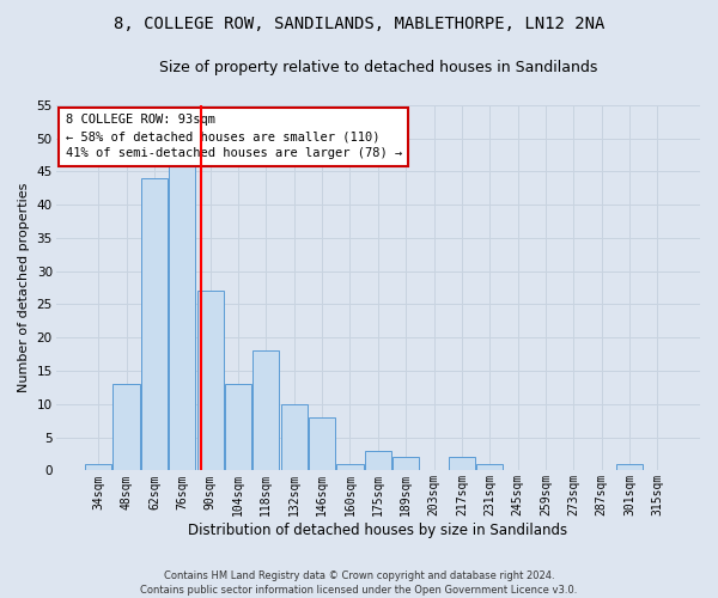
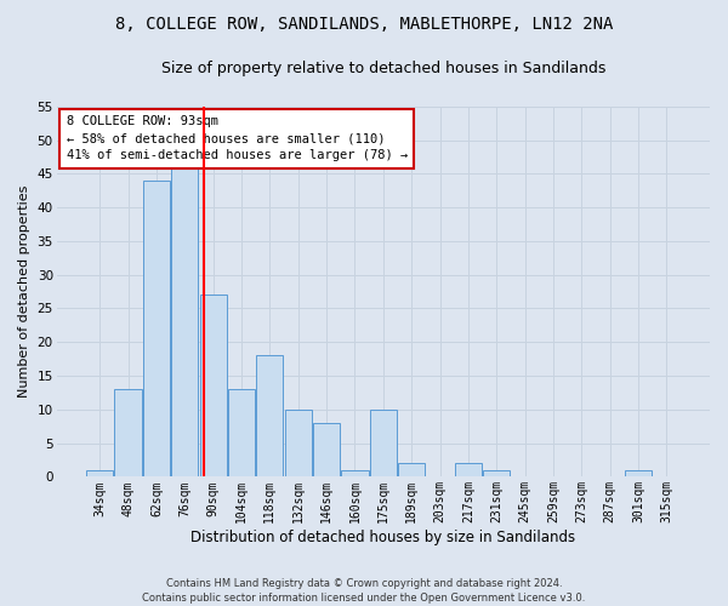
175sqm: 3 -> 10
